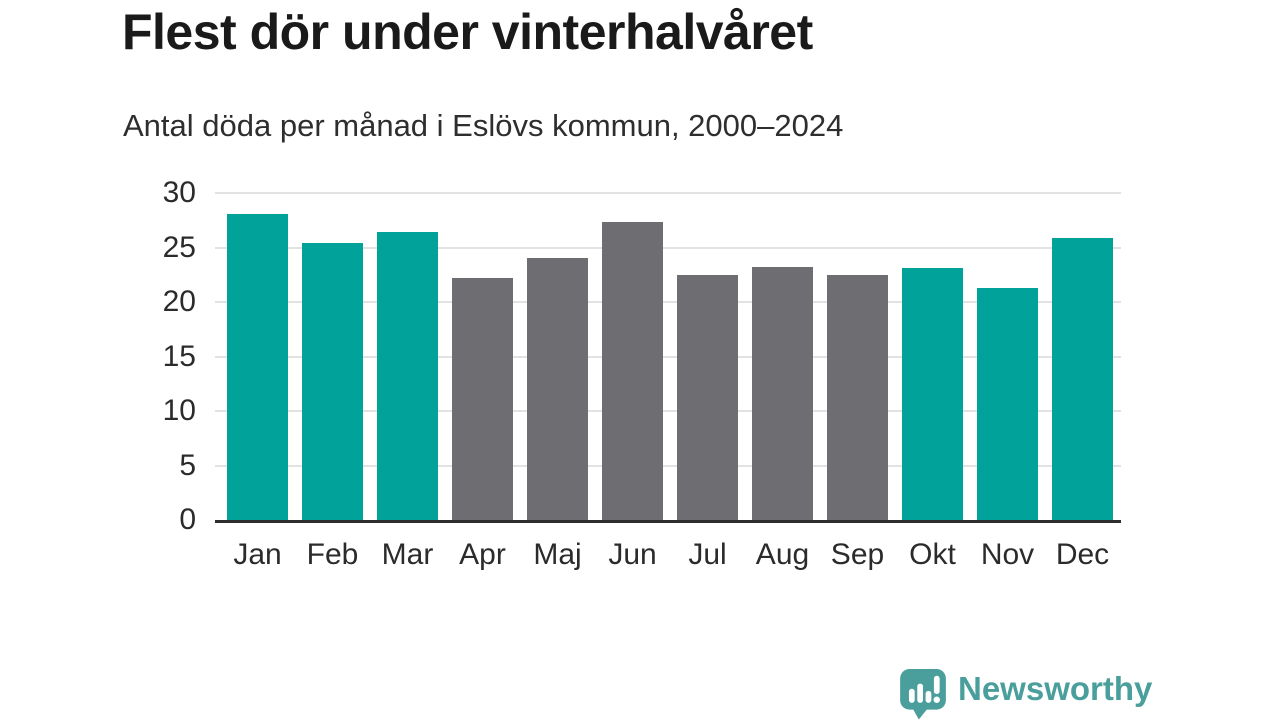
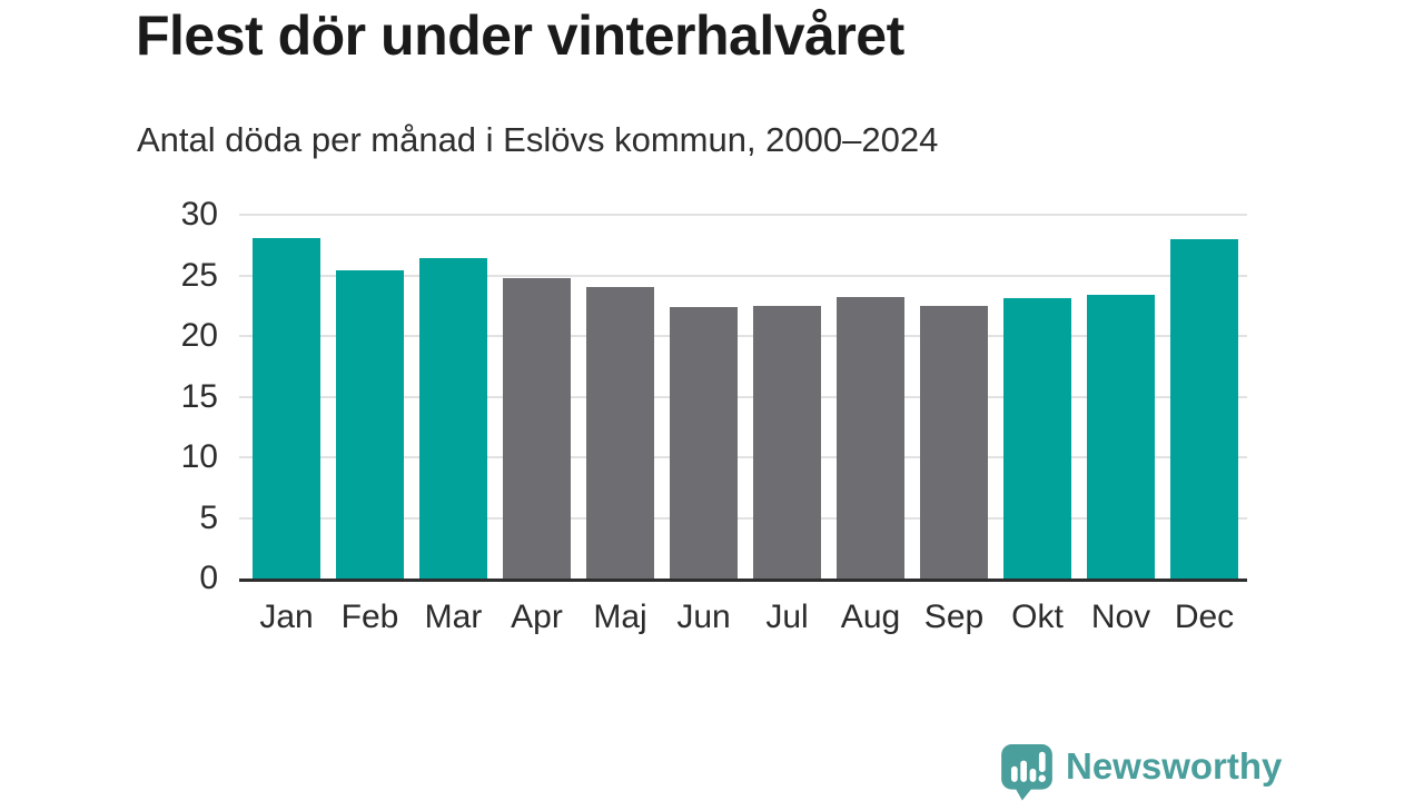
Apr: 22.2 -> 24.8
Jun: 27.3 -> 22.4
Nov: 21.3 -> 23.4
Dec: 25.9 -> 28.0
